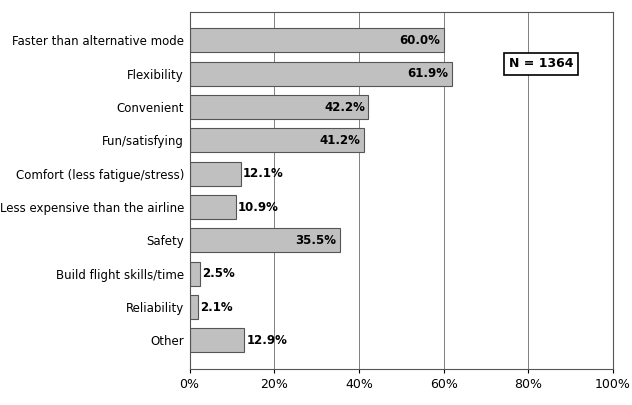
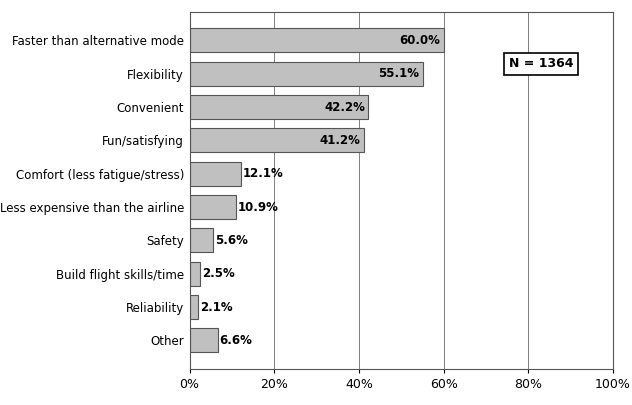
Flexibility: 61.9% -> 55.1%
Safety: 35.5% -> 5.6%
Other: 12.9% -> 6.6%
